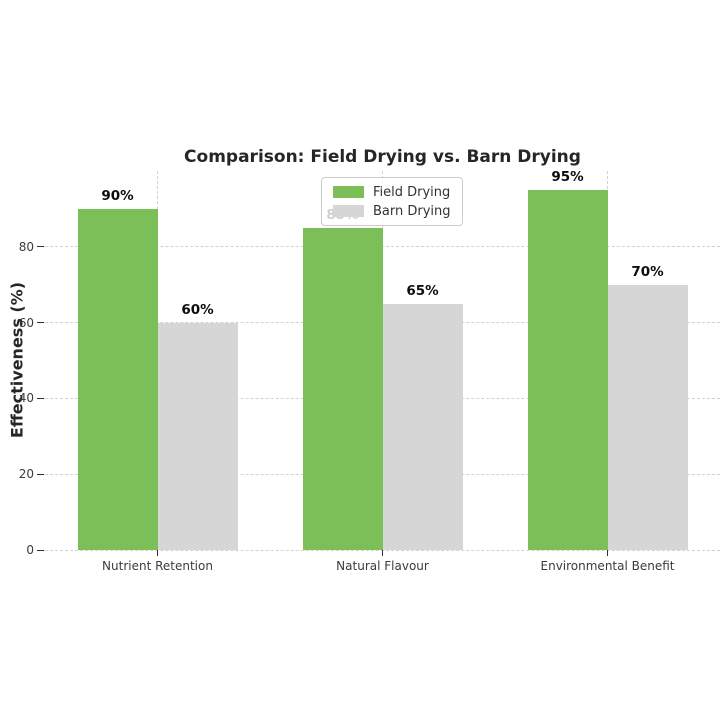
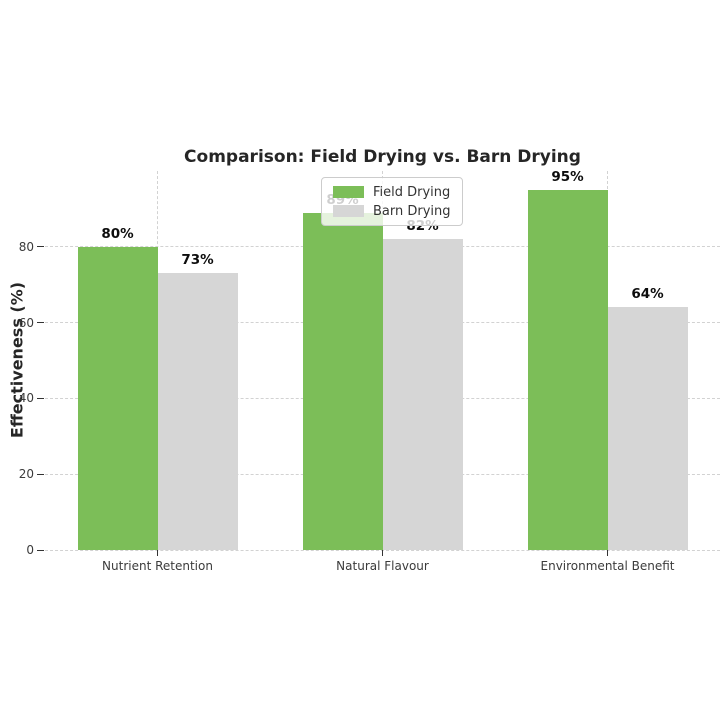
Field Drying/Nutrient Retention: 90% -> 80%
Barn Drying/Nutrient Retention: 60% -> 73%
Field Drying/Natural Flavour: 85% -> 89%
Barn Drying/Natural Flavour: 65% -> 82%
Barn Drying/Environmental Benefit: 70% -> 64%
